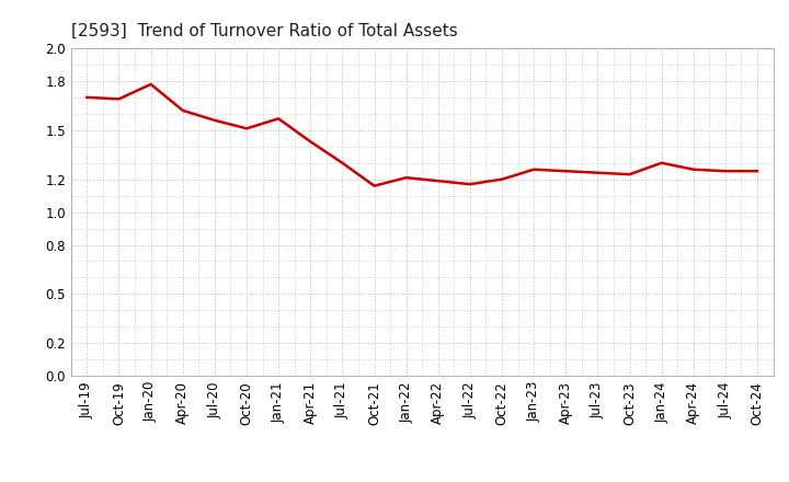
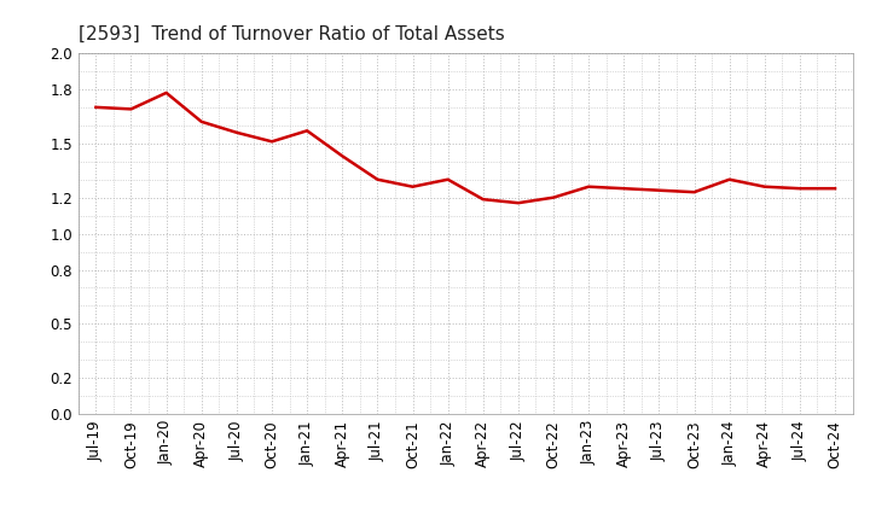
Oct-21: 1.16 -> 1.26
Jan-22: 1.21 -> 1.30
